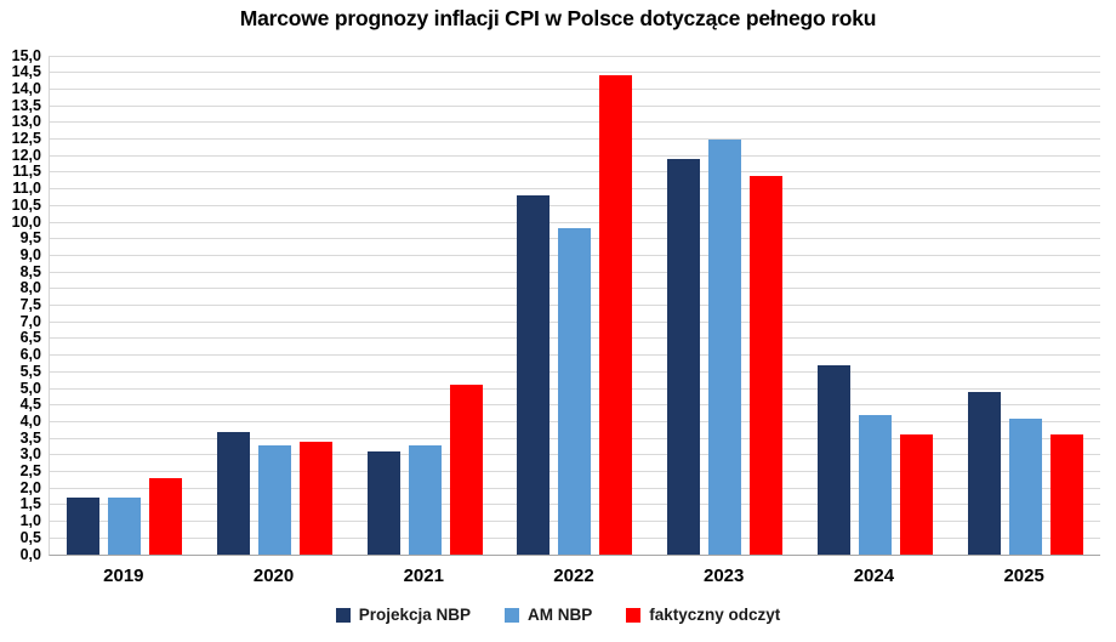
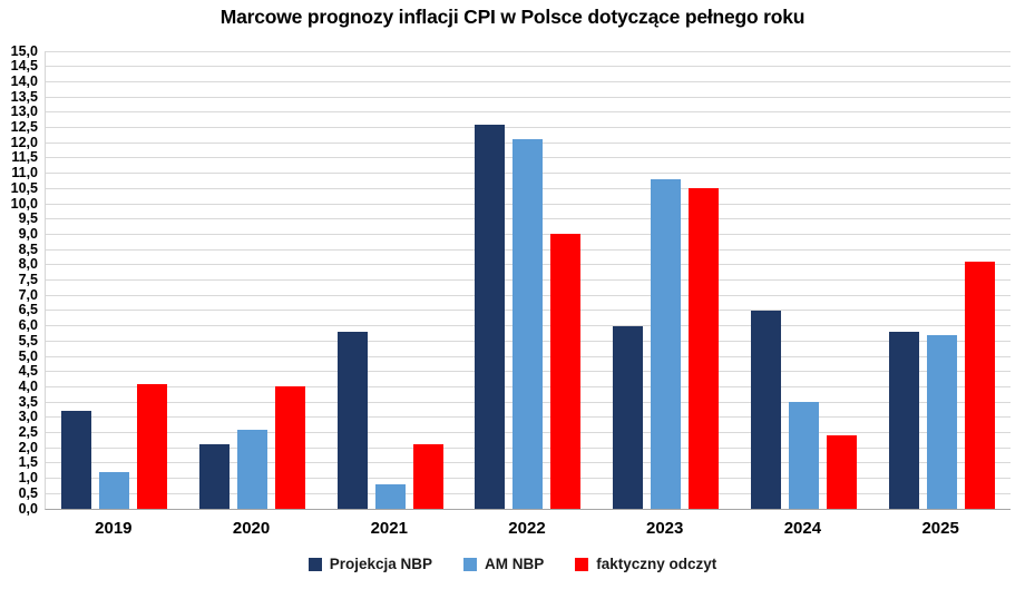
Projekcja NBP/2019: 1,7 -> 3,2
AM NBP/2019: 1,7 -> 1,2
faktyczny odczyt/2019: 2,3 -> 4,1
Projekcja NBP/2020: 3,7 -> 2,1
AM NBP/2020: 3,3 -> 2,6
faktyczny odczyt/2020: 3,4 -> 4,0
Projekcja NBP/2021: 3,1 -> 5,8
AM NBP/2021: 3,3 -> 0,8
faktyczny odczyt/2021: 5,1 -> 2,1
Projekcja NBP/2022: 10,8 -> 12,6
AM NBP/2022: 9,8 -> 12,1
faktyczny odczyt/2022: 14,4 -> 9,0
Projekcja NBP/2023: 11,9 -> 6,0
AM NBP/2023: 12,5 -> 10,8
faktyczny odczyt/2023: 11,4 -> 10,5
Projekcja NBP/2024: 5,7 -> 6,5
AM NBP/2024: 4,2 -> 3,5
faktyczny odczyt/2024: 3,6 -> 2,4
Projekcja NBP/2025: 4,9 -> 5,8
AM NBP/2025: 4,1 -> 5,7
faktyczny odczyt/2025: 3,6 -> 8,1
